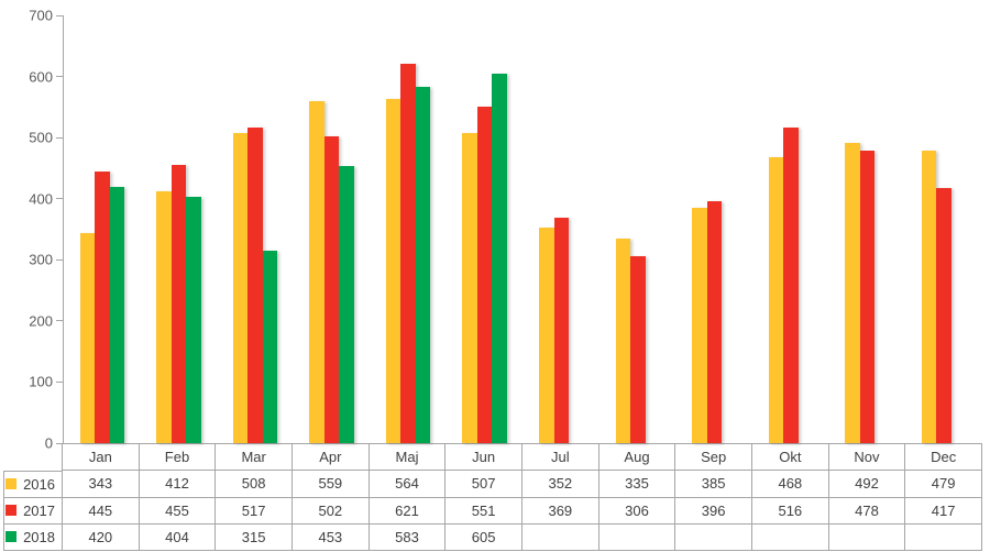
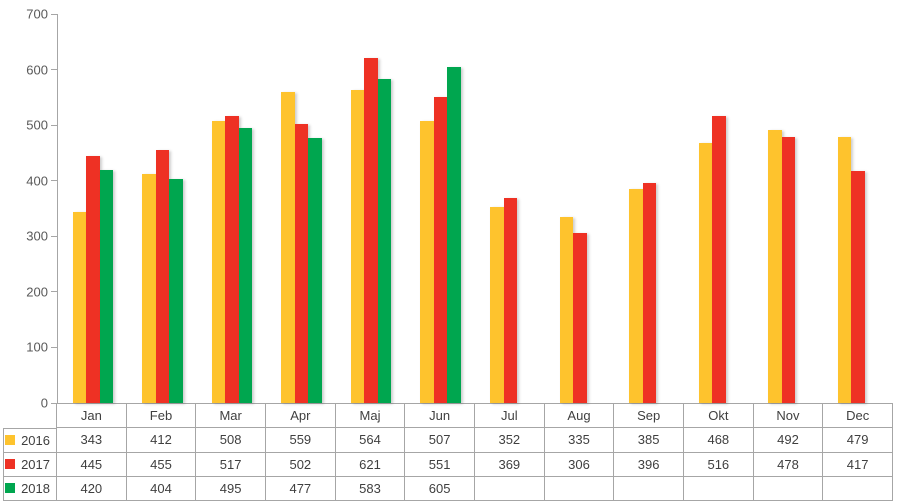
2018/Mar: 315 -> 495
2018/Apr: 453 -> 477
